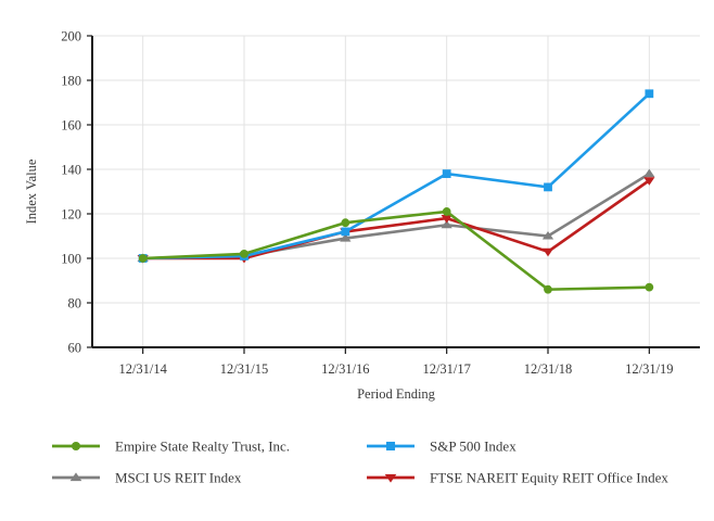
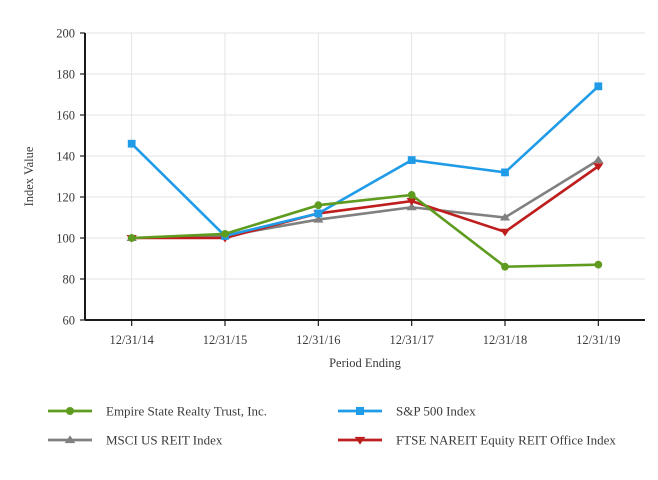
S&P 500 Index/12/31/14: 100 -> 146
